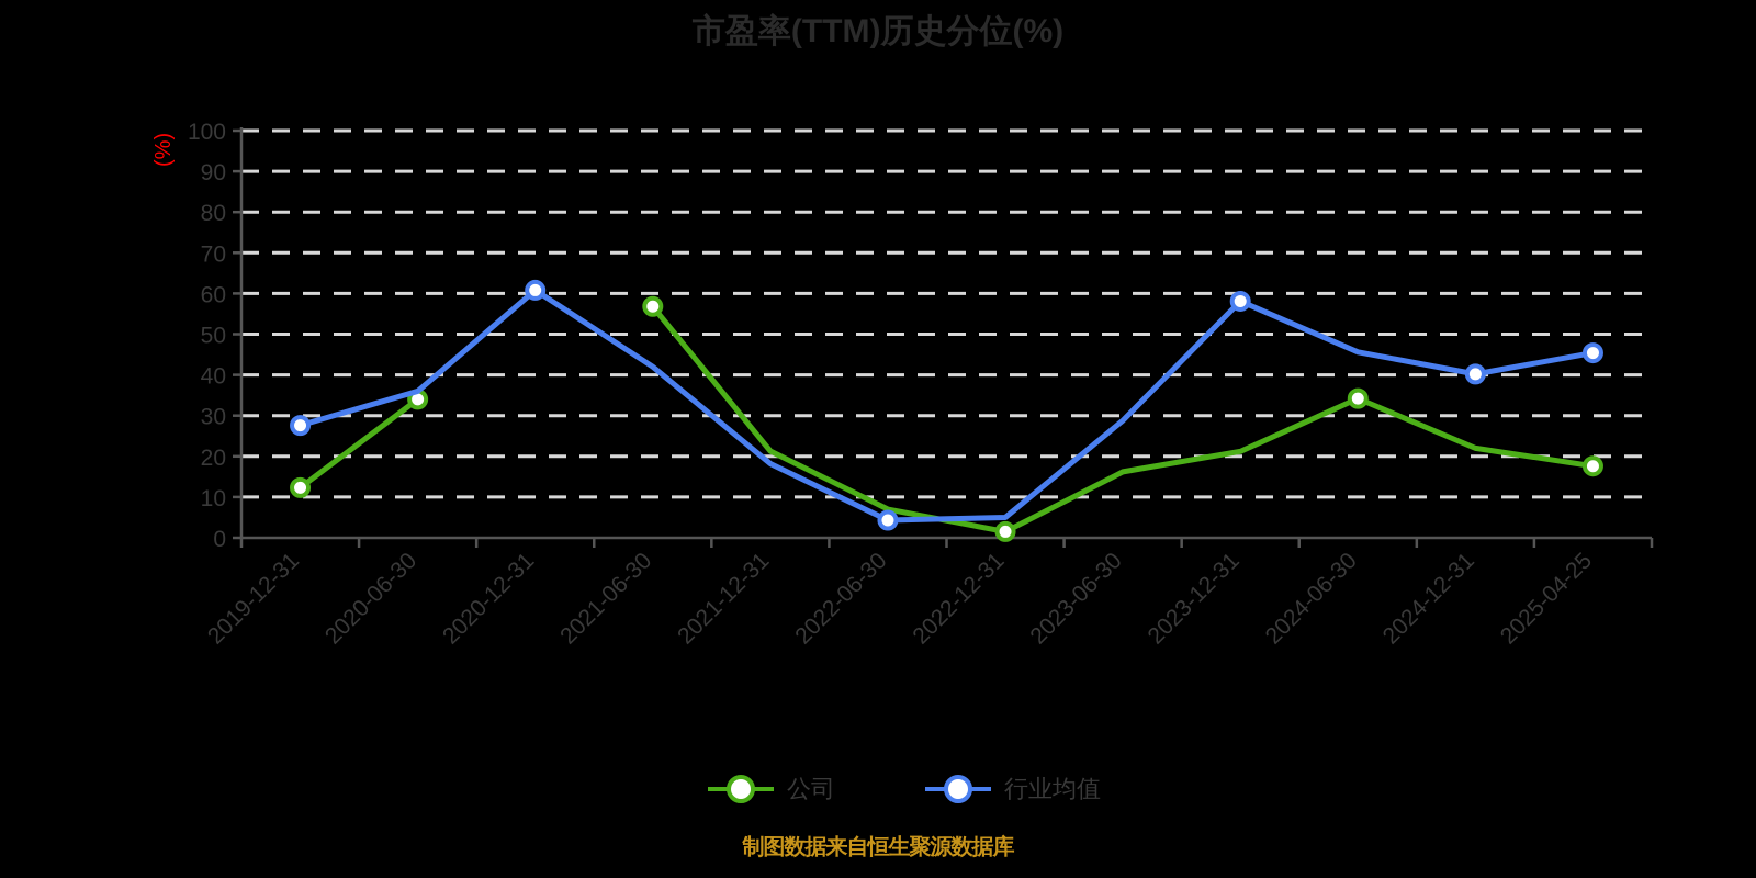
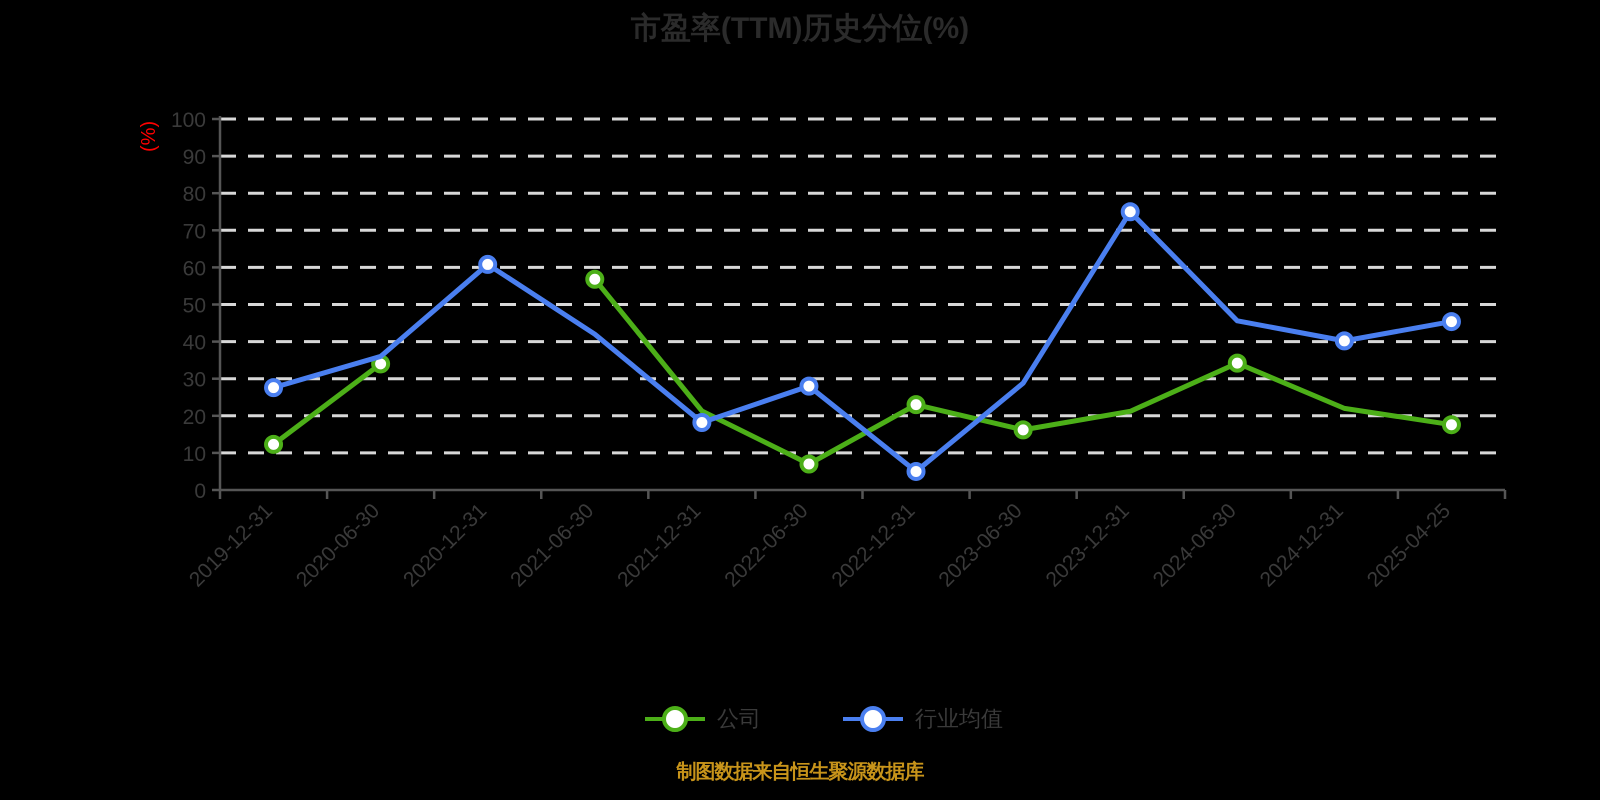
行业均值/2022-06-30: 4 -> 28
公司/2022-12-31: 2 -> 23
行业均值/2023-12-31: 58 -> 75
